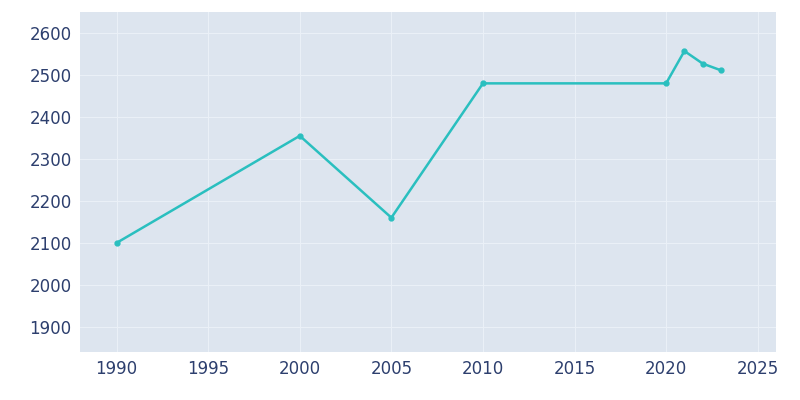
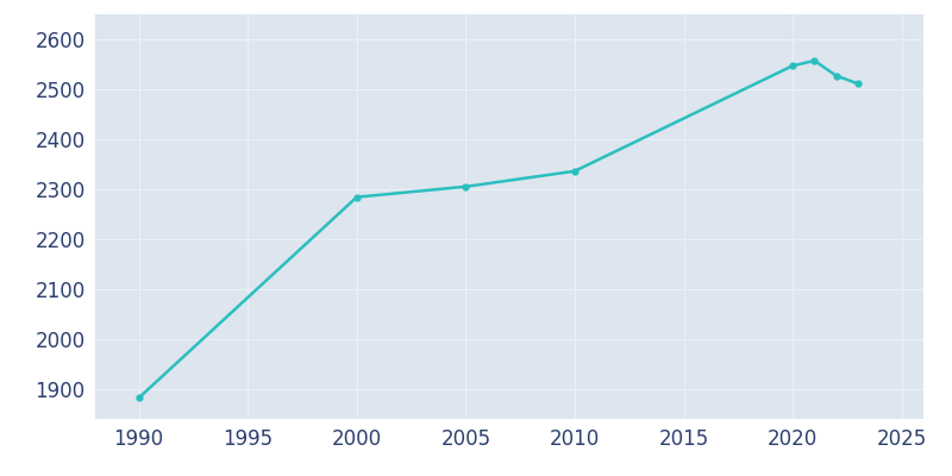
1990: 2100 -> 1882
2000: 2355 -> 2284
2005: 2160 -> 2305
2010: 2480 -> 2336
2020: 2480 -> 2547
